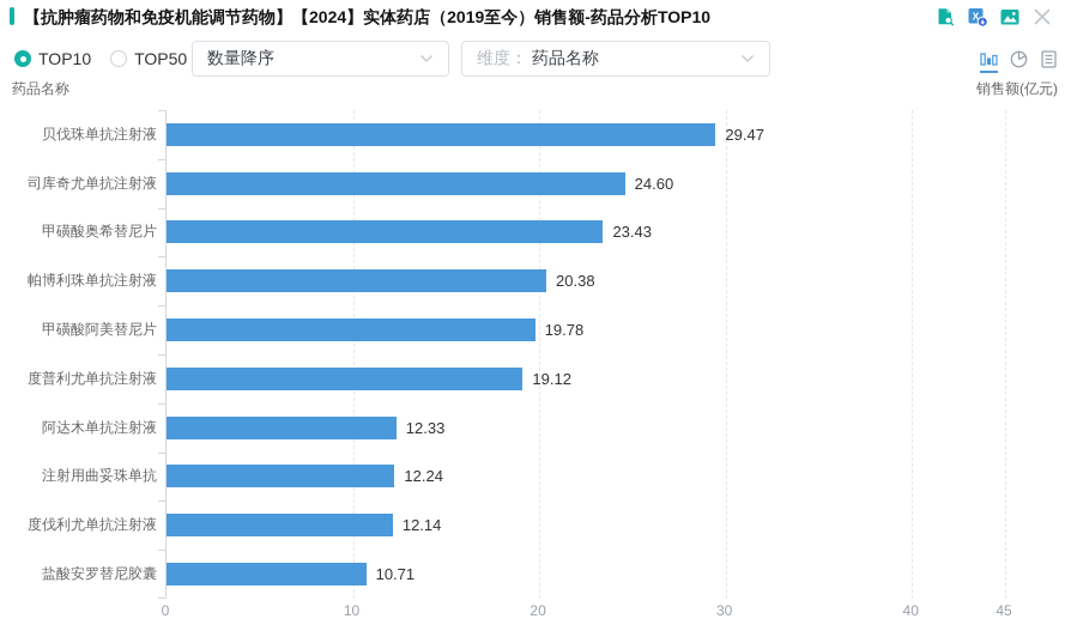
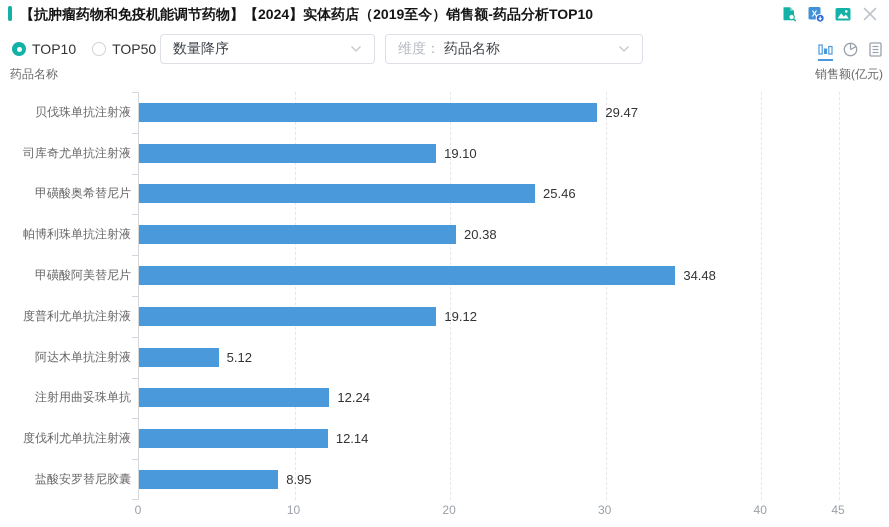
司库奇尤单抗注射液: 24.60 -> 19.10
甲磺酸奥希替尼片: 23.43 -> 25.46
甲磺酸阿美替尼片: 19.78 -> 34.48
阿达木单抗注射液: 12.33 -> 5.12
盐酸安罗替尼胶囊: 10.71 -> 8.95
